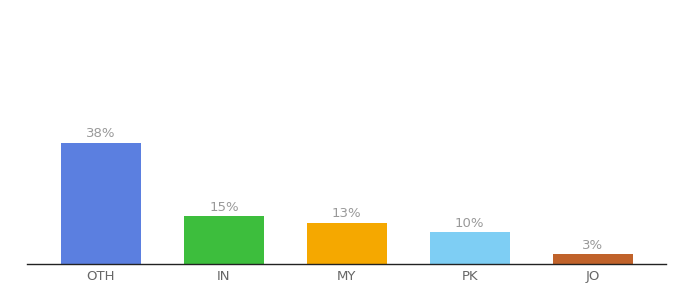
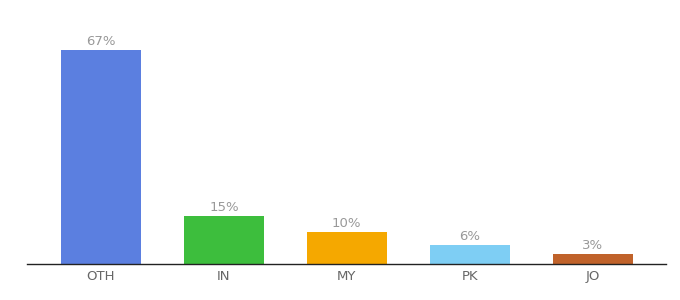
OTH: 38% -> 67%
MY: 13% -> 10%
PK: 10% -> 6%
